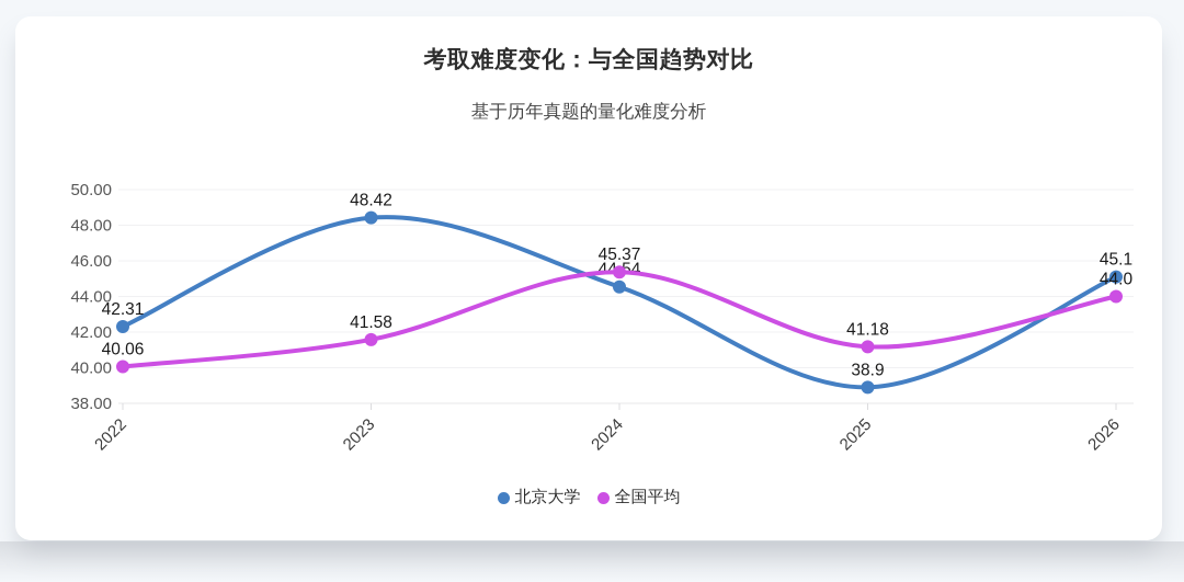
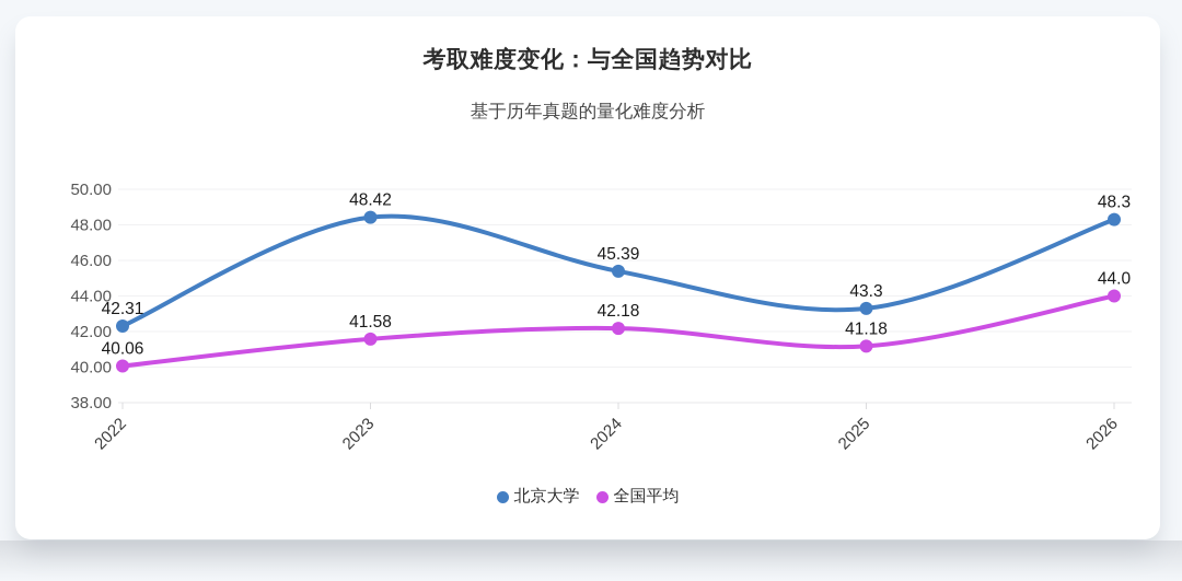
北京大学/2024: 44.54 -> 45.39
全国平均/2024: 45.37 -> 42.18
北京大学/2025: 38.9 -> 43.3
北京大学/2026: 45.1 -> 48.3
